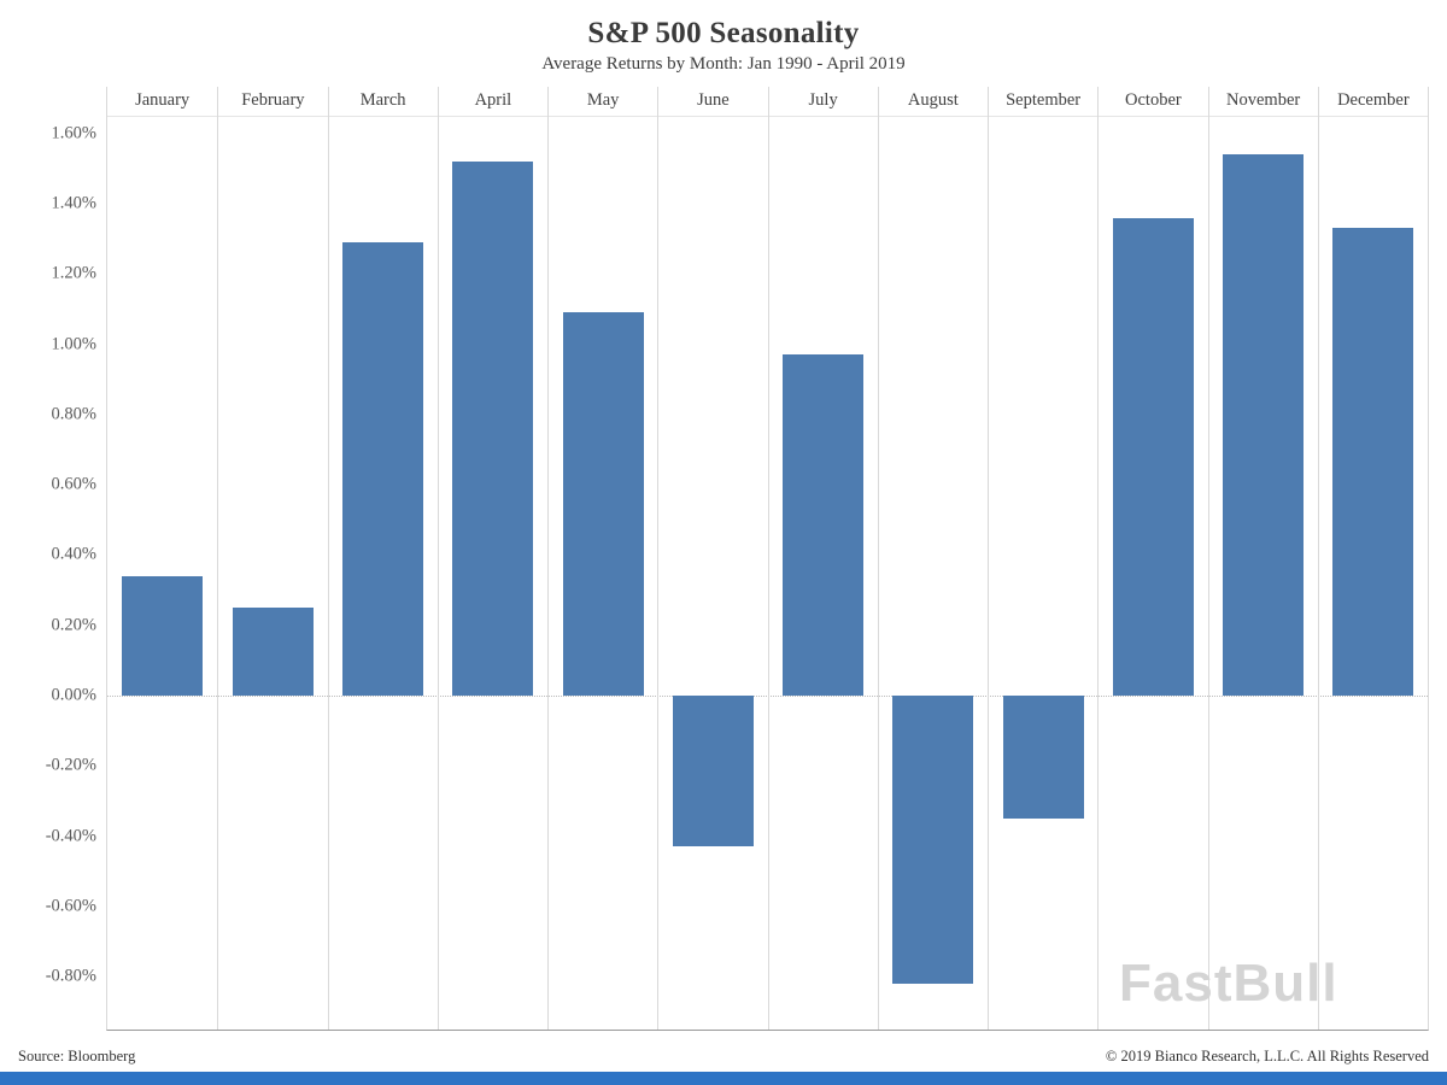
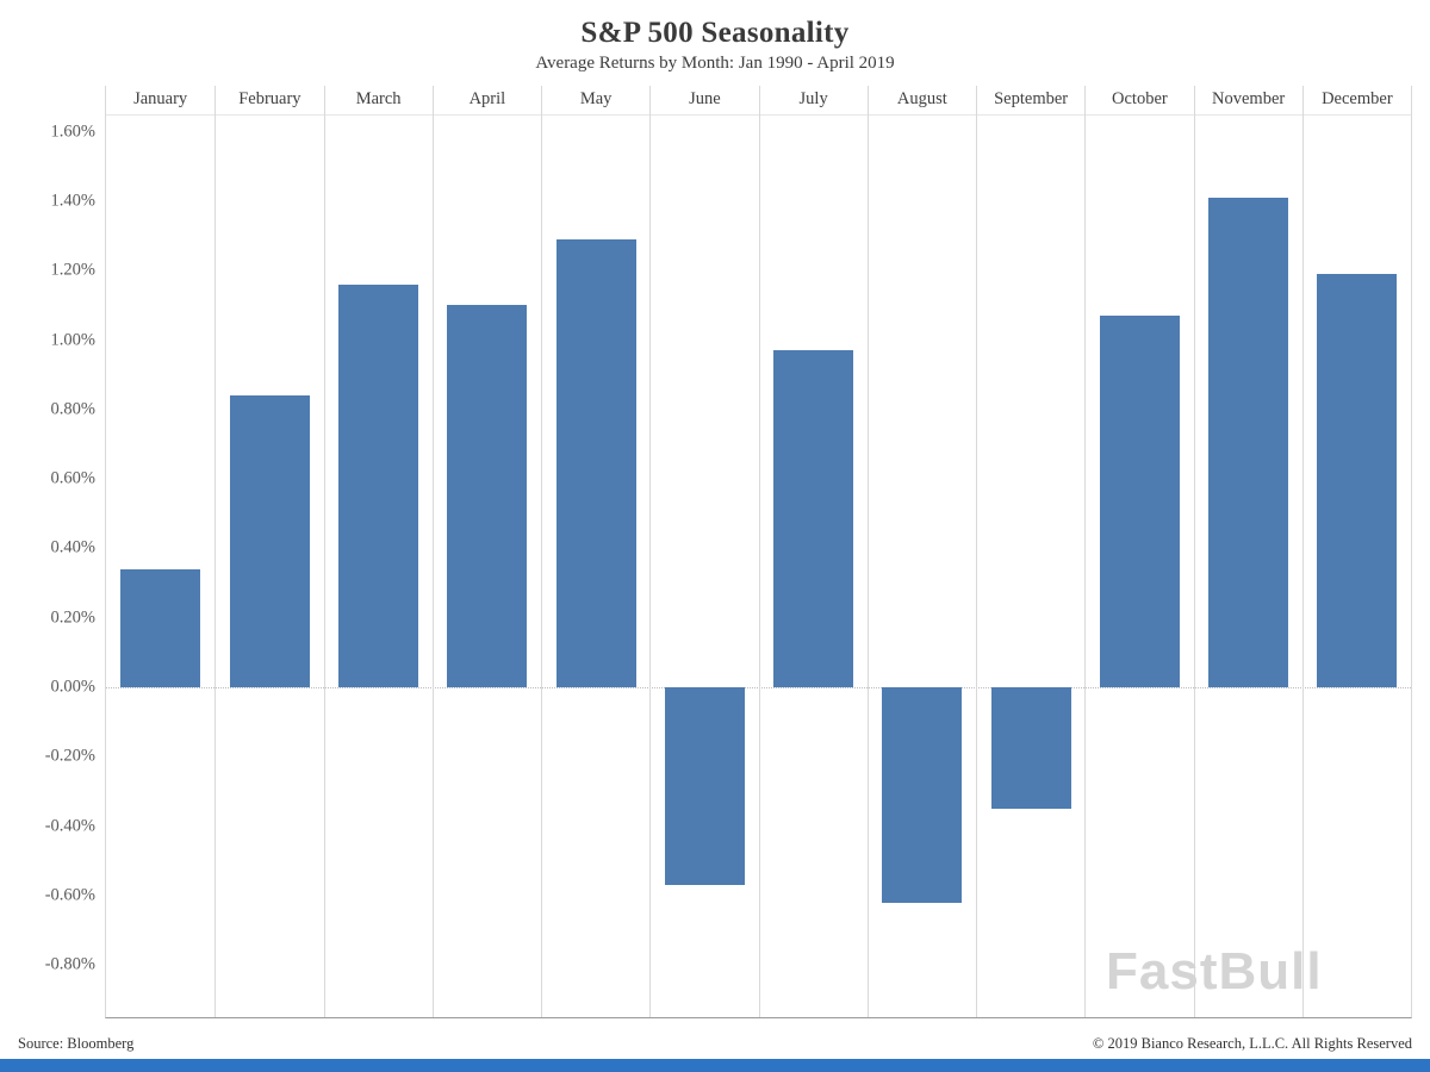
February: 0.25% -> 0.84%
March: 1.29% -> 1.16%
April: 1.52% -> 1.10%
May: 1.09% -> 1.29%
June: -0.43% -> -0.57%
August: -0.82% -> -0.62%
October: 1.36% -> 1.07%
November: 1.54% -> 1.41%
December: 1.33% -> 1.19%
